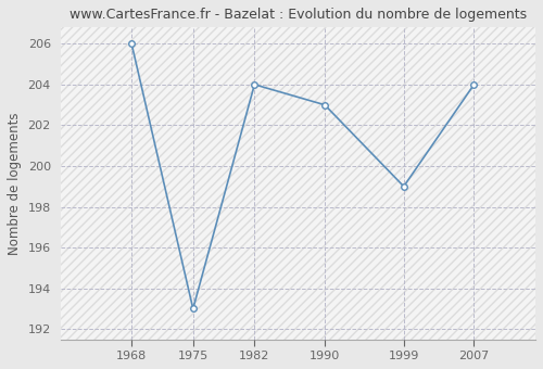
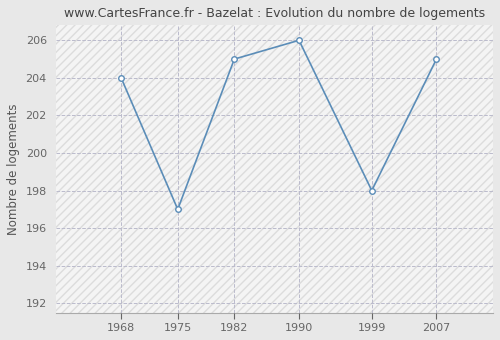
1968: 206 -> 204
1975: 193 -> 197
1982: 204 -> 205
1990: 203 -> 206
1999: 199 -> 198
2007: 204 -> 205
